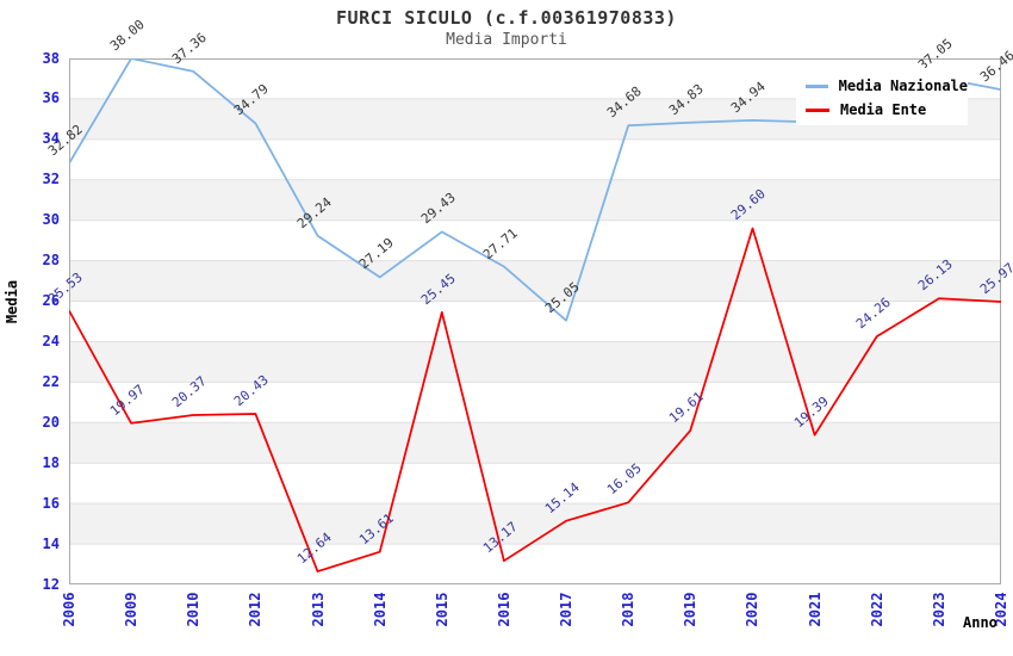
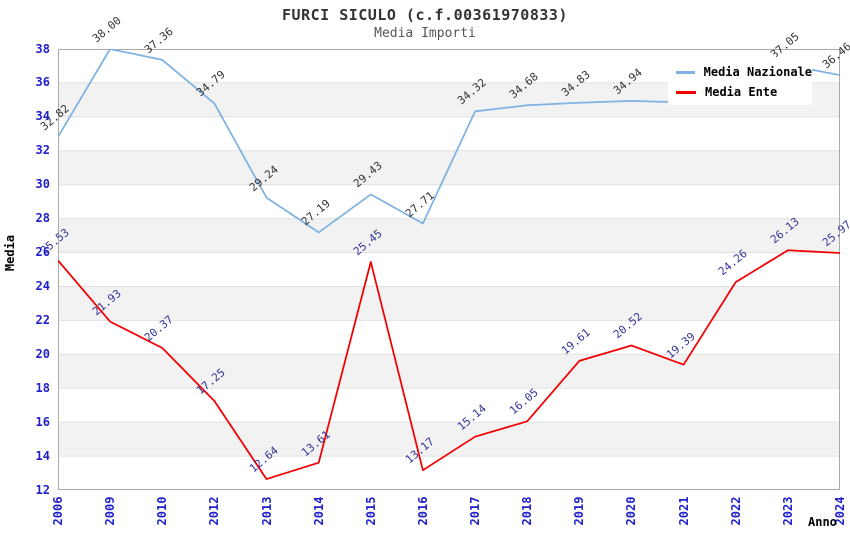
Media Ente/2009: 19.97 -> 21.93
Media Ente/2012: 20.43 -> 17.25
Media Nazionale/2017: 25.05 -> 34.32
Media Ente/2020: 29.60 -> 20.52
